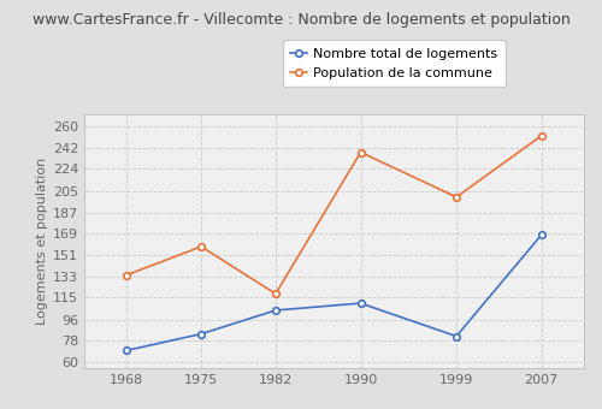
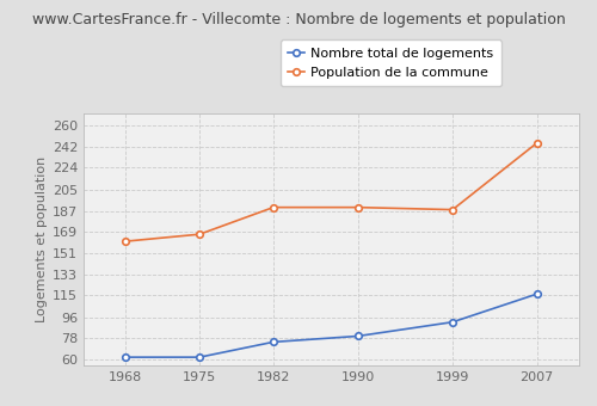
Nombre total de logements/1968: 70 -> 62
Population de la commune/1968: 134 -> 161
Nombre total de logements/1975: 84 -> 62
Population de la commune/1975: 158 -> 167
Nombre total de logements/1982: 104 -> 75
Population de la commune/1982: 118 -> 190
Nombre total de logements/1990: 110 -> 80
Population de la commune/1990: 238 -> 190
Nombre total de logements/1999: 82 -> 92
Population de la commune/1999: 200 -> 188
Nombre total de logements/2007: 168 -> 116
Population de la commune/2007: 252 -> 245
